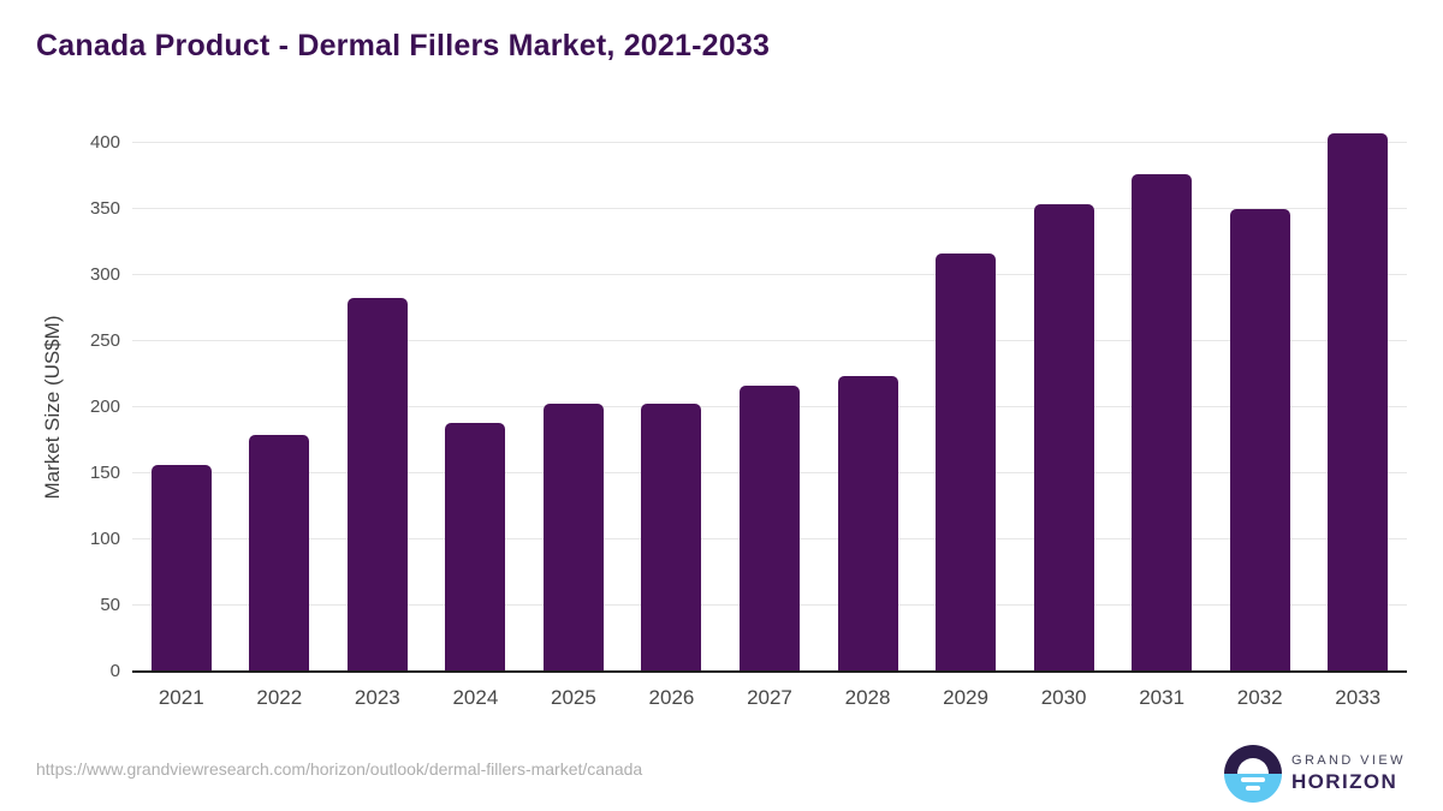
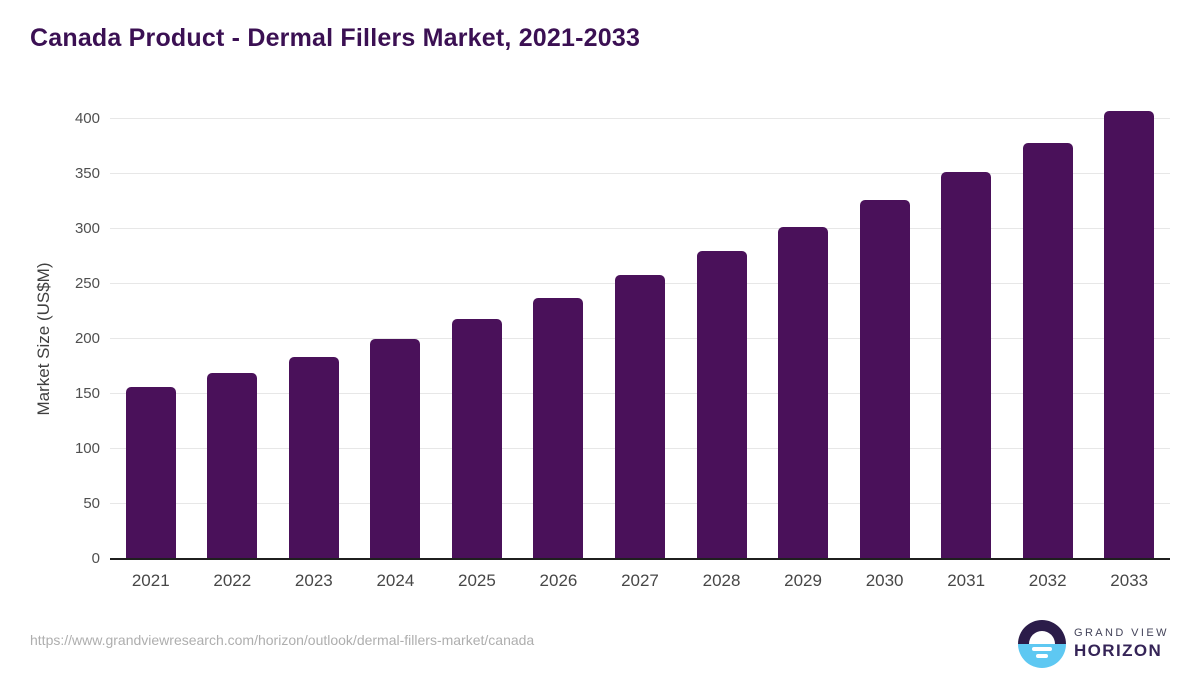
2022: 179 -> 169
2023: 283 -> 184
2024: 188 -> 200
2025: 203 -> 218
2026: 203 -> 237
2027: 216 -> 258
2028: 224 -> 280
2029: 316 -> 302
2030: 354 -> 326
2031: 376 -> 352
2032: 350 -> 378
